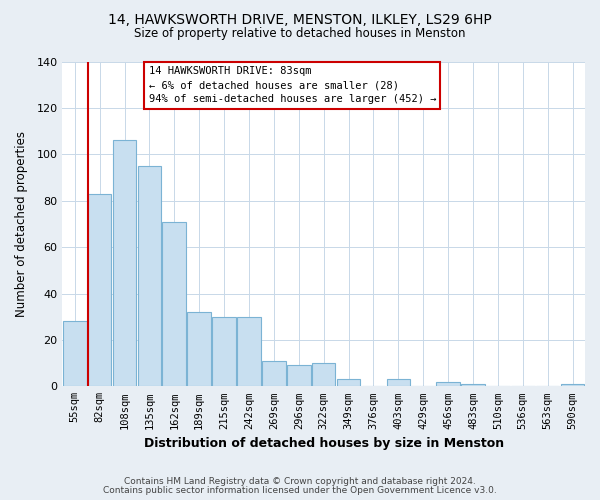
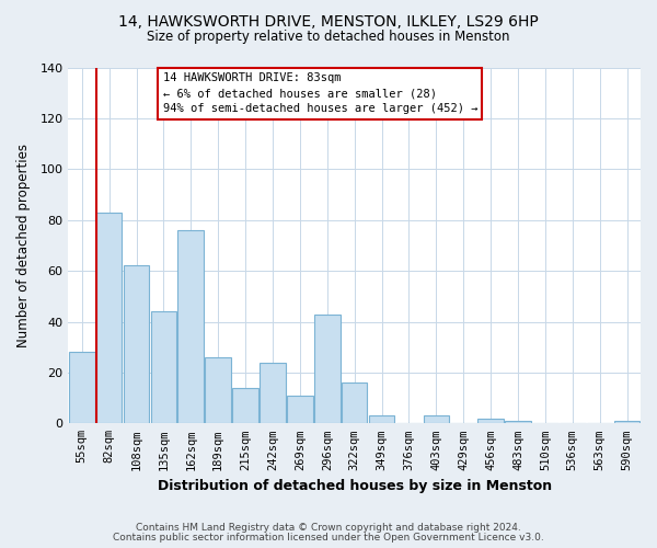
108sqm: 106 -> 62
135sqm: 95 -> 44
162sqm: 71 -> 76
189sqm: 32 -> 26
215sqm: 30 -> 14
242sqm: 30 -> 24
296sqm: 9 -> 43
322sqm: 10 -> 16
